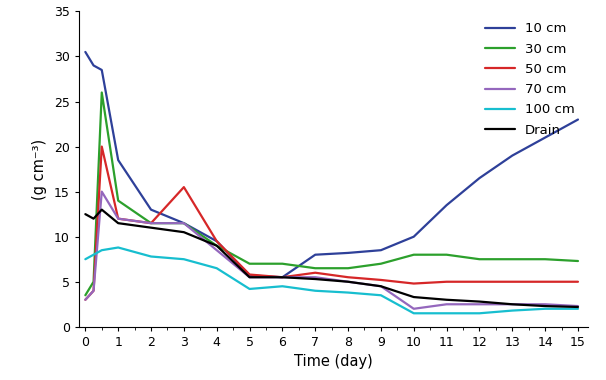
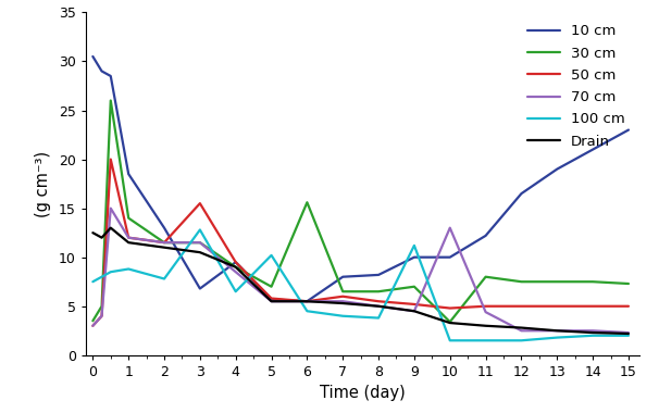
10 cm/3: 11.5 -> 6.8
100 cm/3: 7.5 -> 12.8
100 cm/5: 4.2 -> 10.2
30 cm/6: 7.0 -> 15.6
10 cm/9: 8.5 -> 10.0
100 cm/9: 3.5 -> 11.2
30 cm/10: 8.0 -> 3.4
70 cm/10: 2.0 -> 13.0
10 cm/11: 13.5 -> 12.2
70 cm/11: 2.5 -> 4.4
